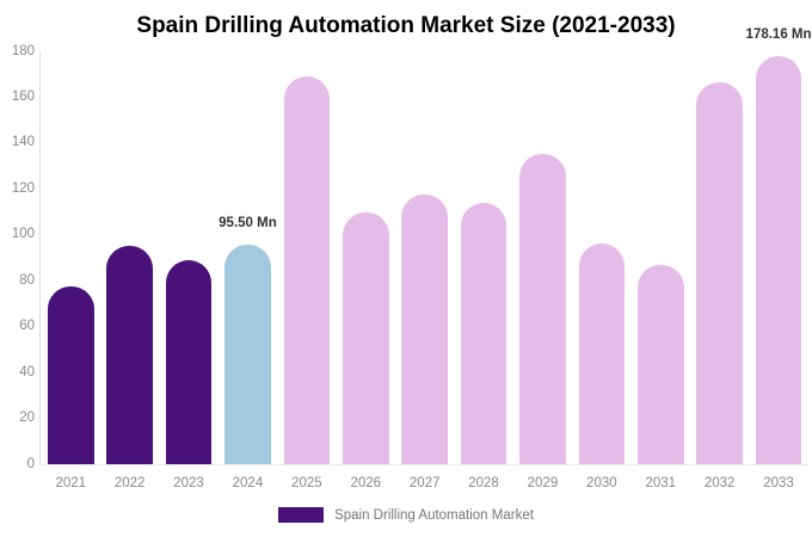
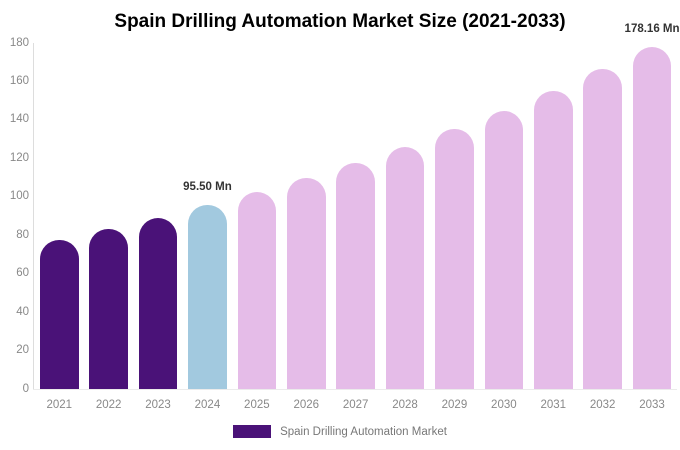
2022: 95 -> 83
2025: 169 -> 102
2028: 114 -> 126
2030: 96 -> 145
2031: 87 -> 155
